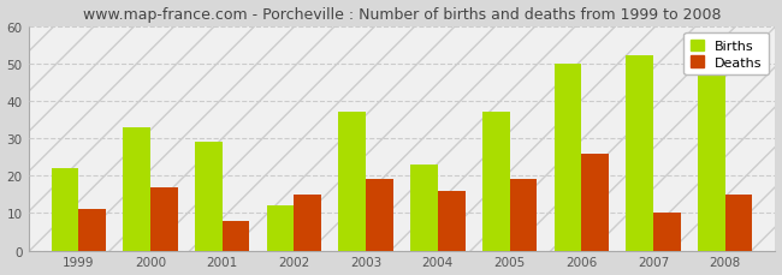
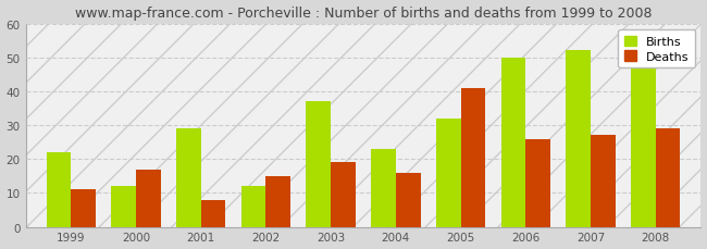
Births/2000: 33 -> 12
Births/2005: 37 -> 32
Deaths/2005: 19 -> 41
Deaths/2007: 10 -> 27
Deaths/2008: 15 -> 29
